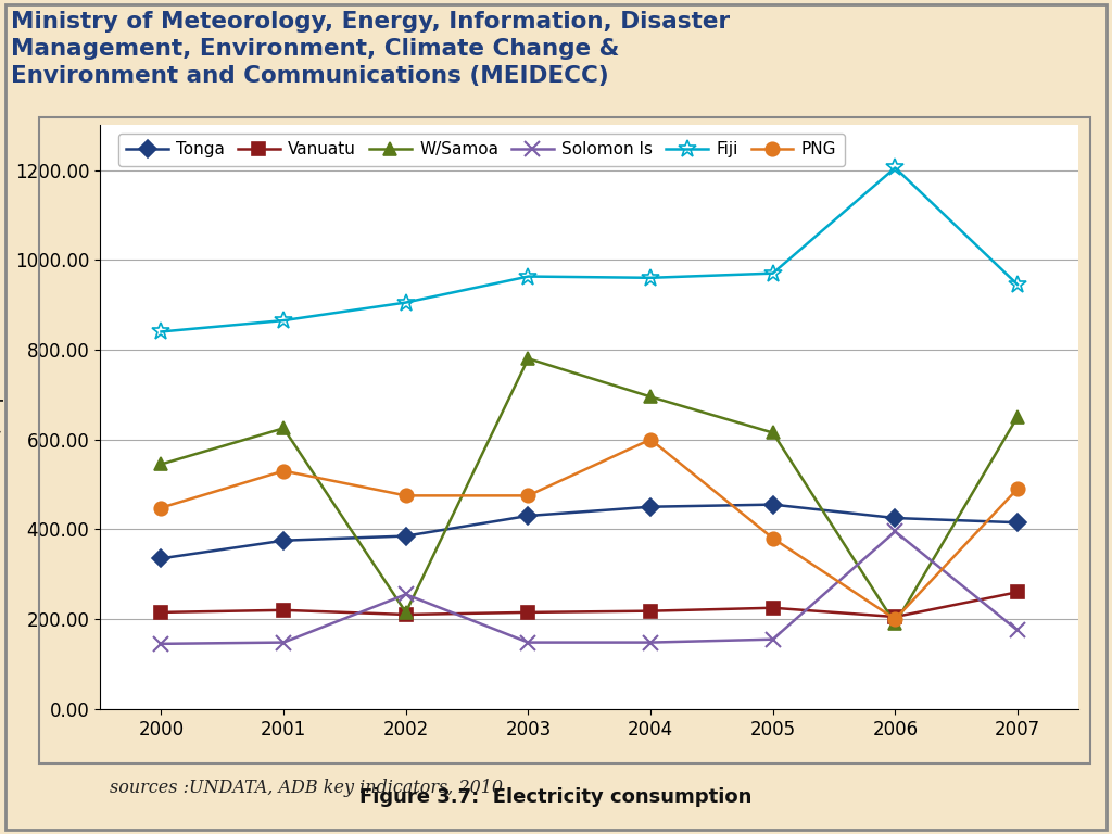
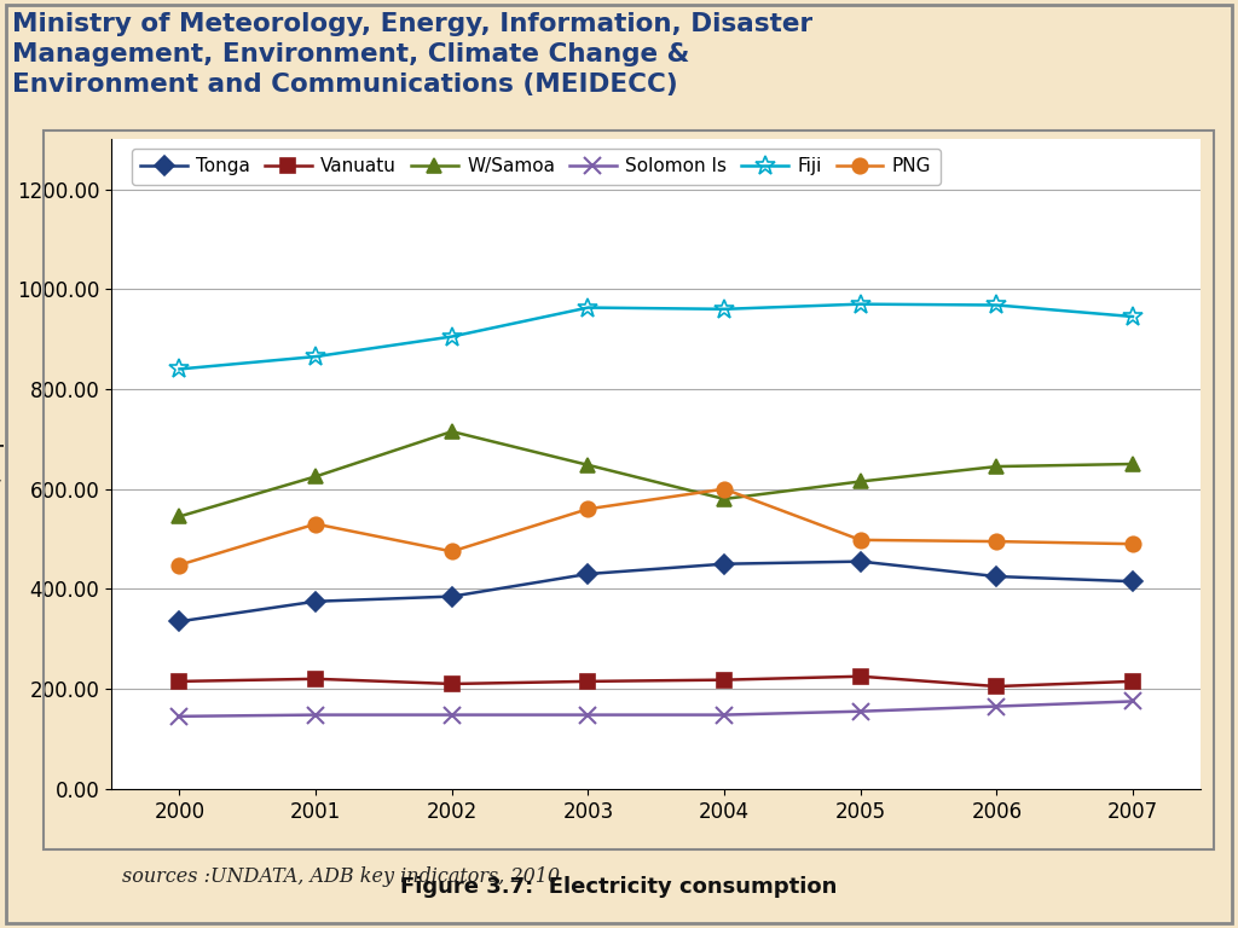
W/Samoa/2002: 215 -> 715
Solomon Is/2002: 255 -> 148
W/Samoa/2003: 780 -> 648
PNG/2003: 475 -> 560
W/Samoa/2004: 695 -> 580
PNG/2005: 380 -> 498
W/Samoa/2006: 190 -> 645
Solomon Is/2006: 395 -> 165
Fiji/2006: 1205 -> 968
PNG/2006: 200 -> 495
Vanuatu/2007: 260 -> 215
